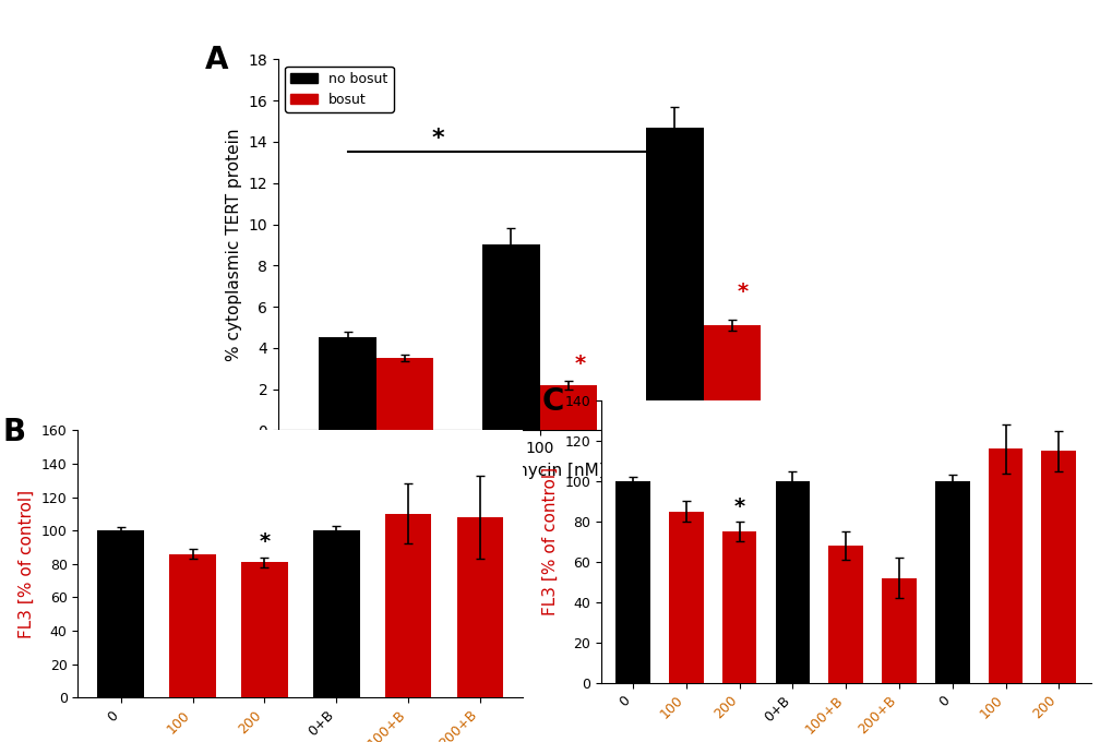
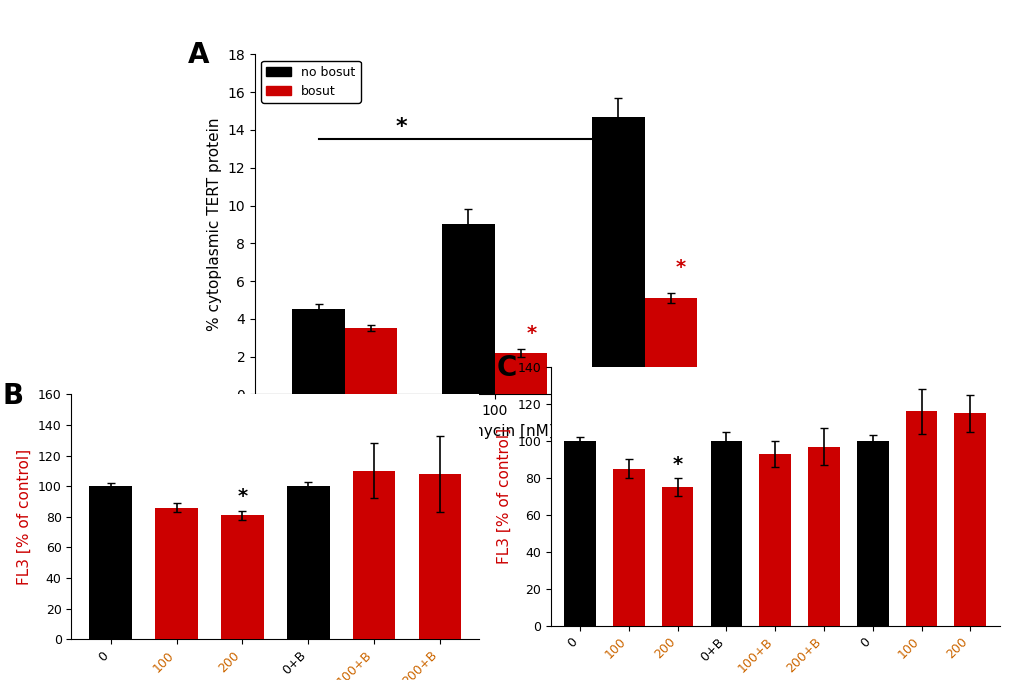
100+B: 68 -> 93
200+B: 52 -> 97
